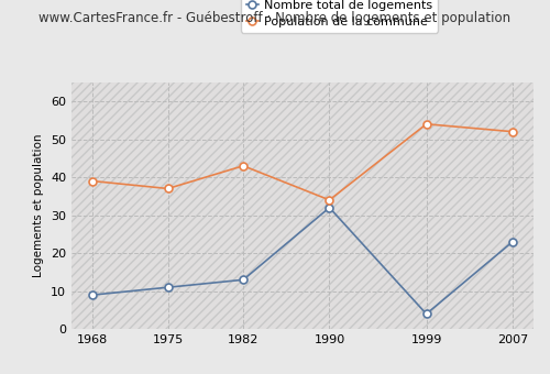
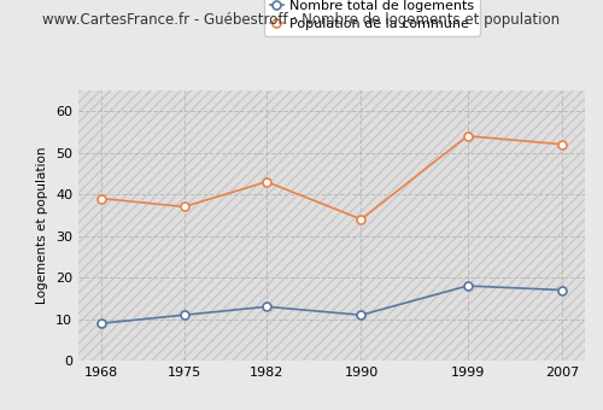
Nombre total de logements/1990: 32 -> 11
Nombre total de logements/1999: 4 -> 18
Nombre total de logements/2007: 23 -> 17
